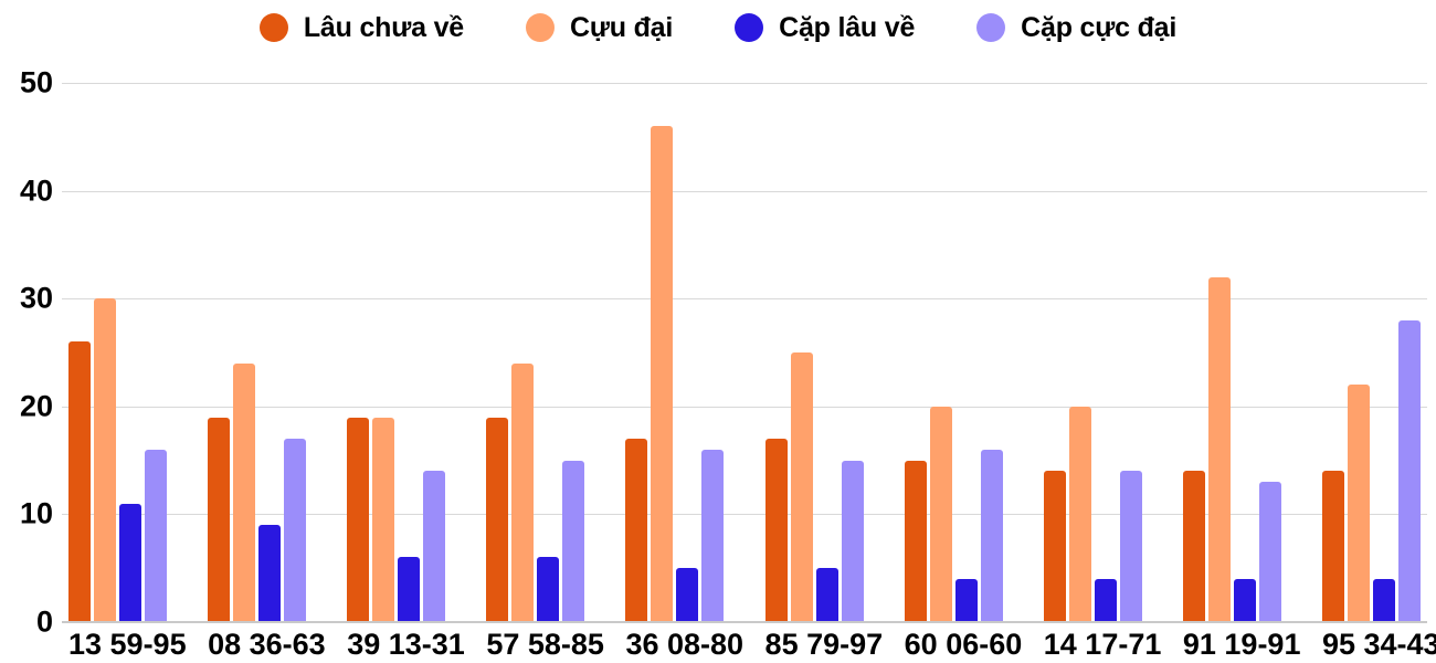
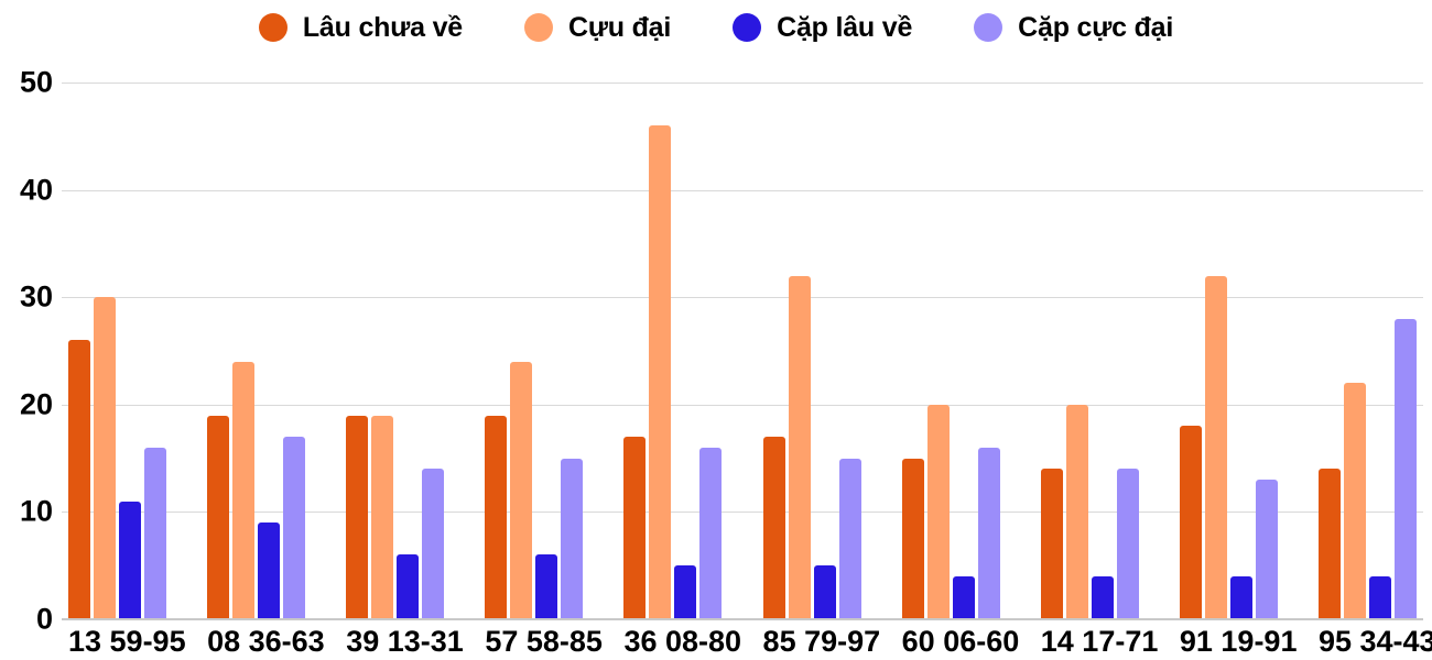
Cựu đại/85 79-97: 25 -> 32
Lâu chưa về/91 19-91: 14 -> 18
